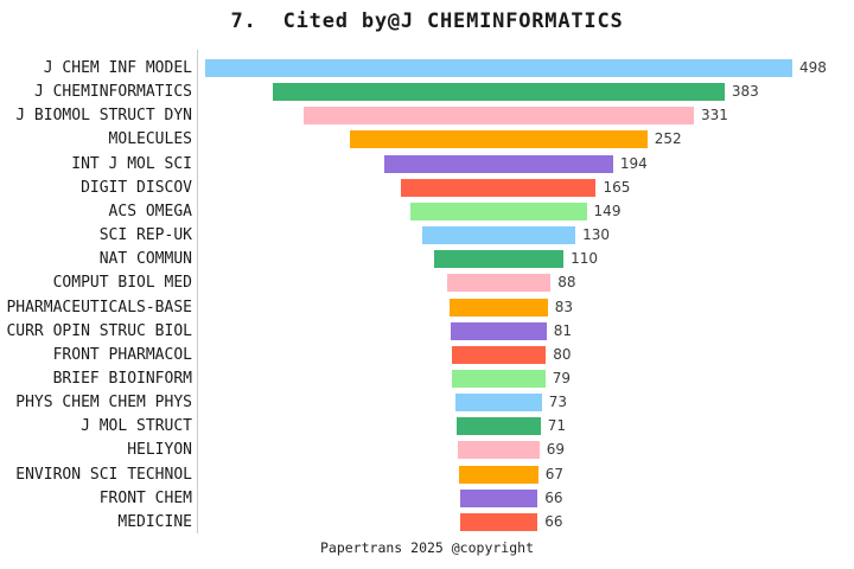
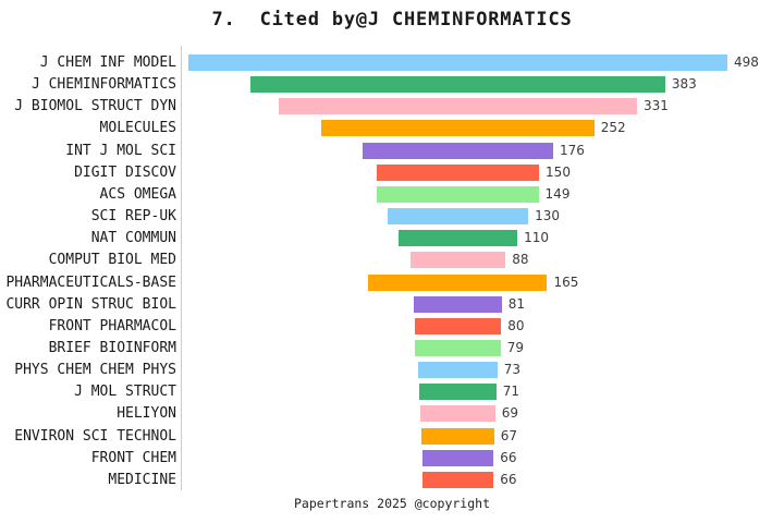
INT J MOL SCI: 194 -> 176
DIGIT DISCOV: 165 -> 150
PHARMACEUTICALS-BASE: 83 -> 165
